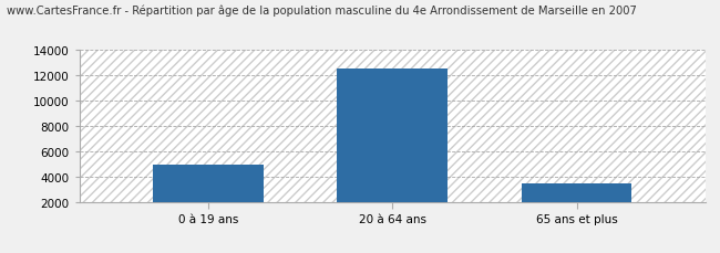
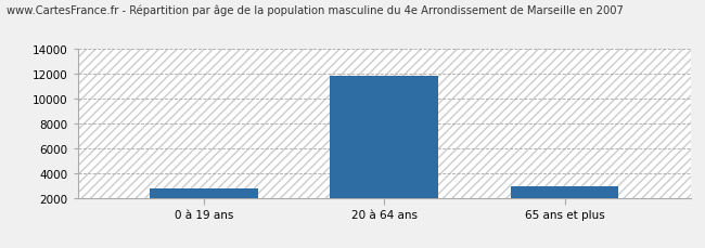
0 à 19 ans: 5000 -> 2800
20 à 64 ans: 12500 -> 11800
65 ans et plus: 3500 -> 3000
